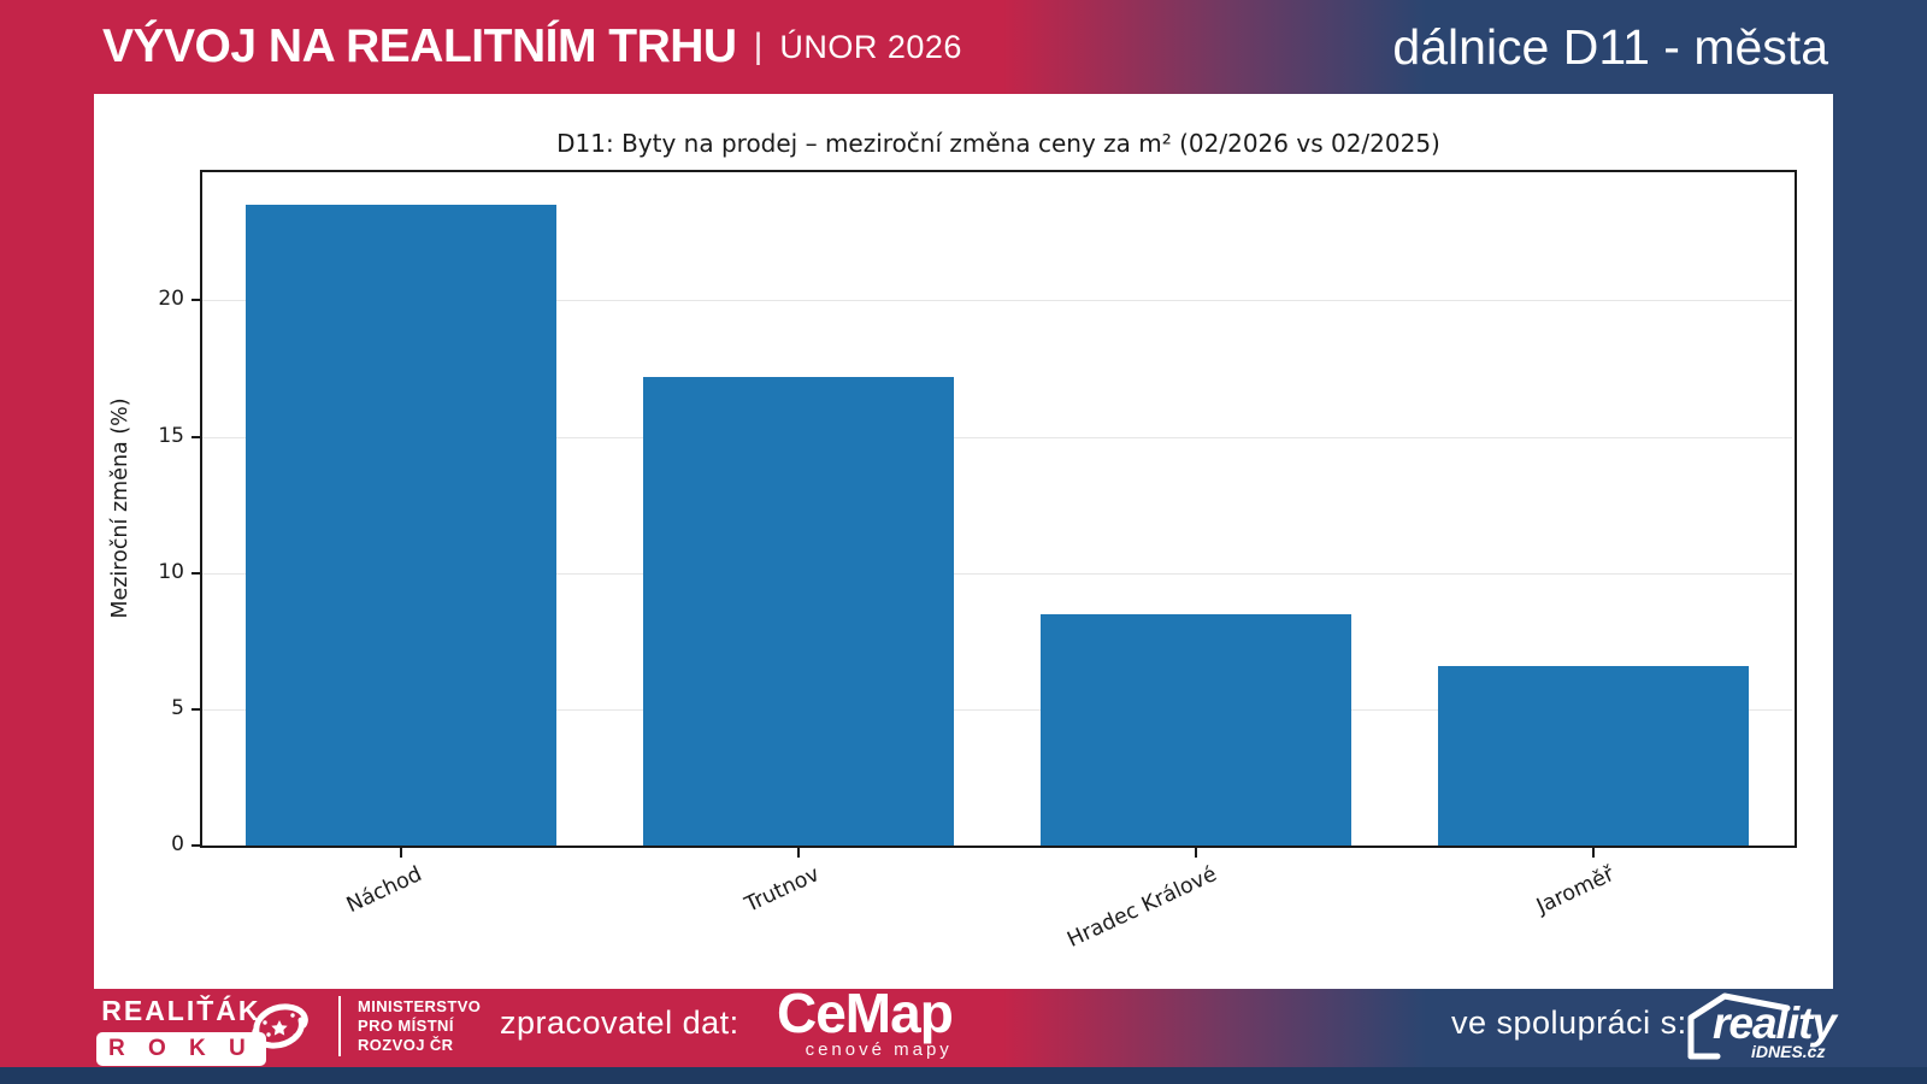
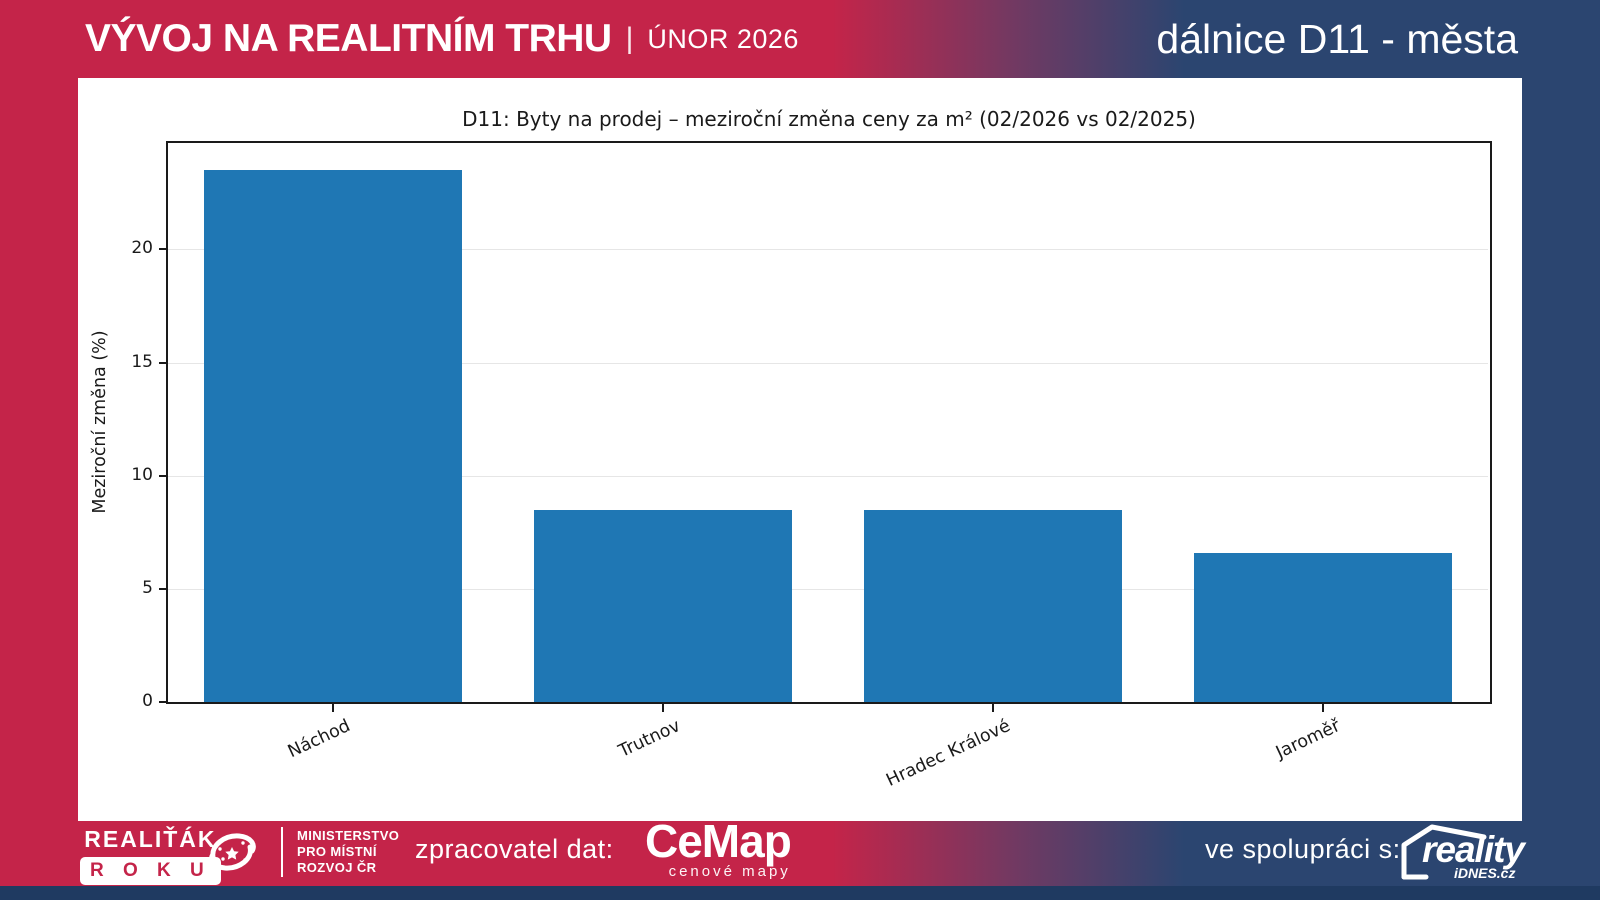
Trutnov: 17.2 -> 8.5
